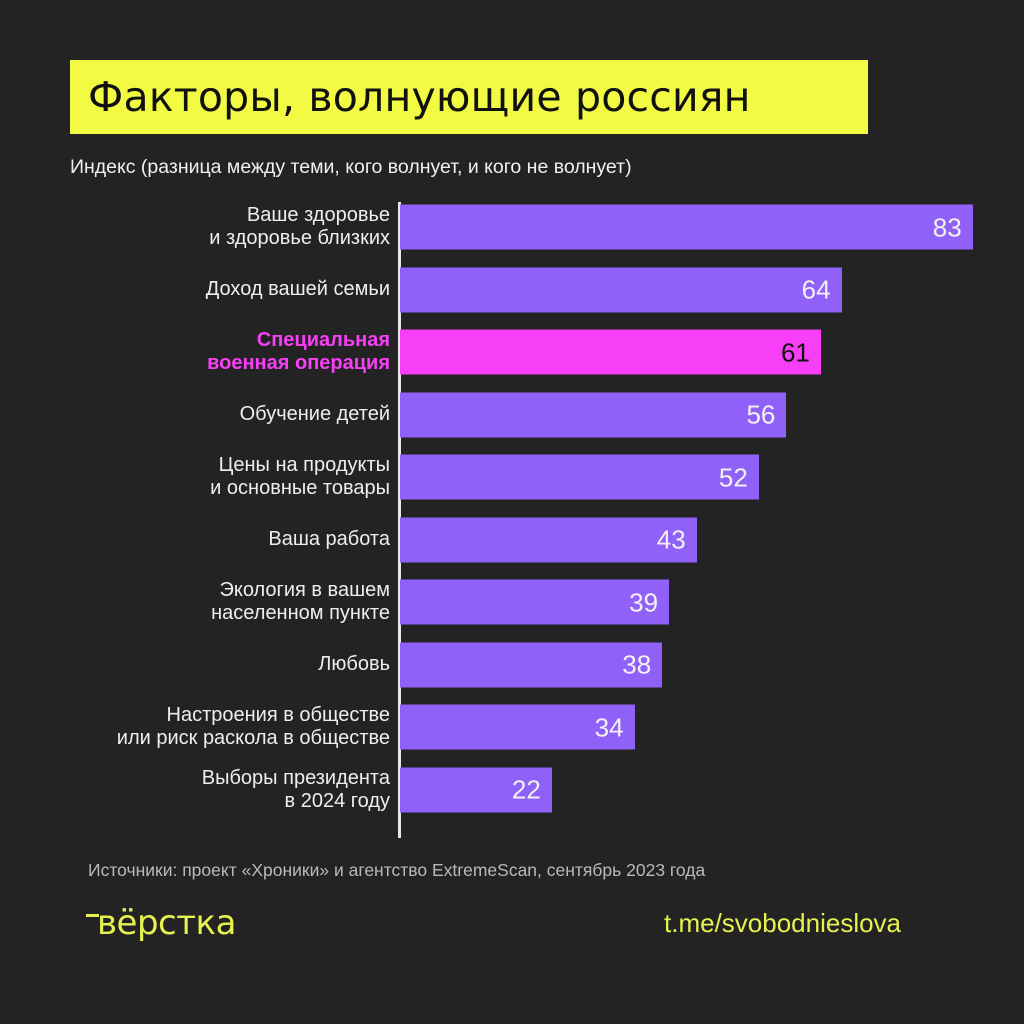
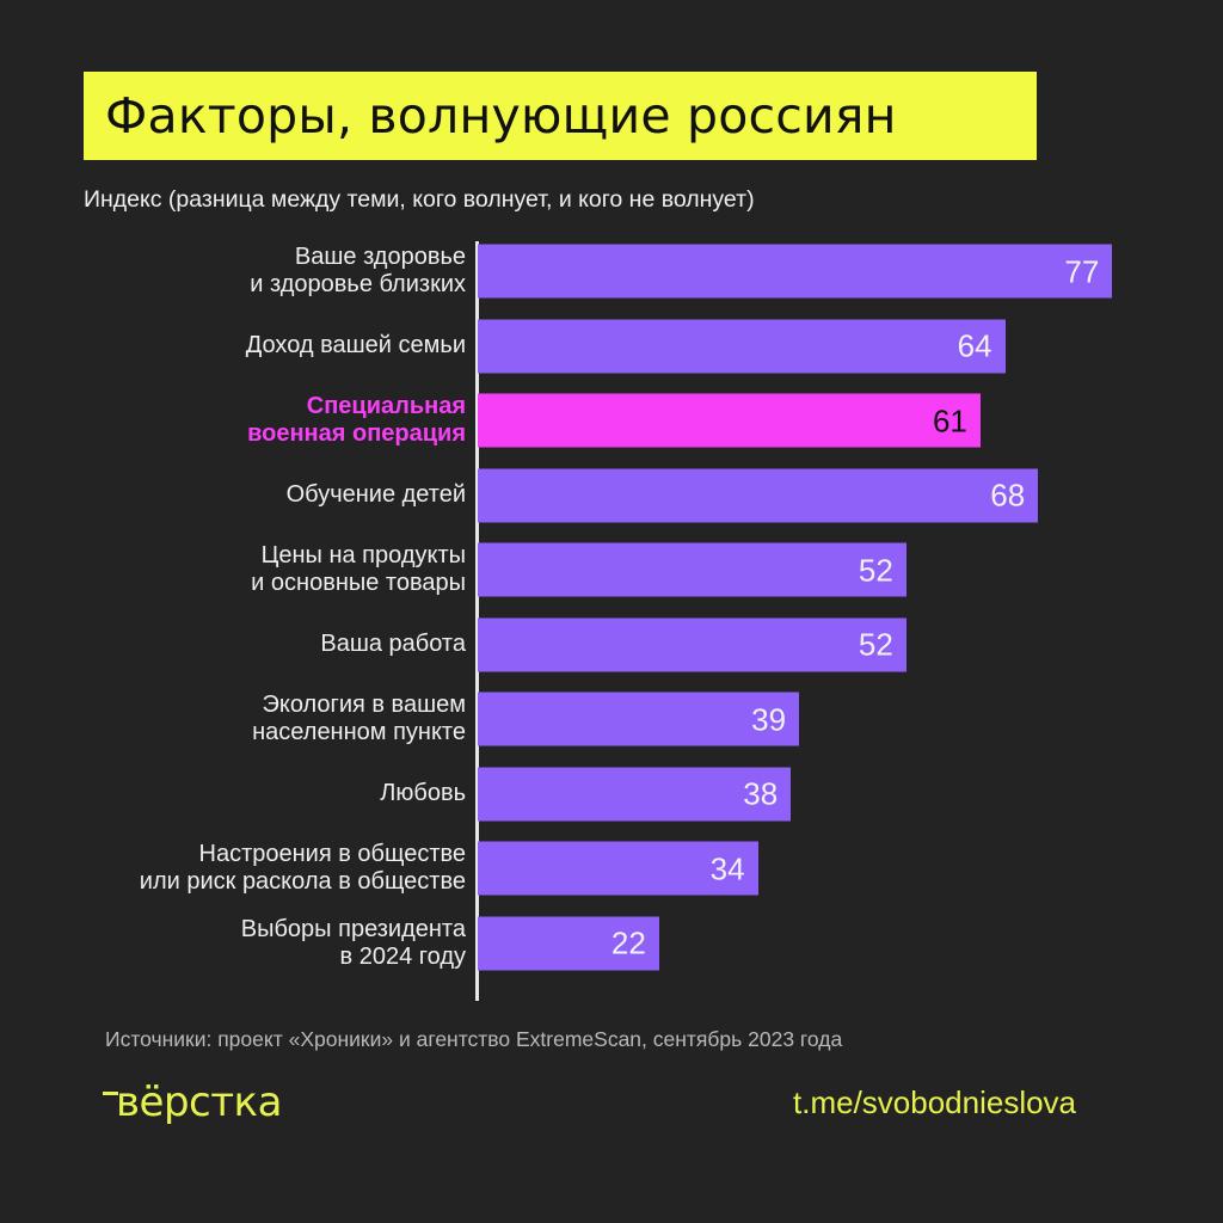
Ваше здоровье и здоровье близких: 83 -> 77
Обучение детей: 56 -> 68
Ваша работа: 43 -> 52
